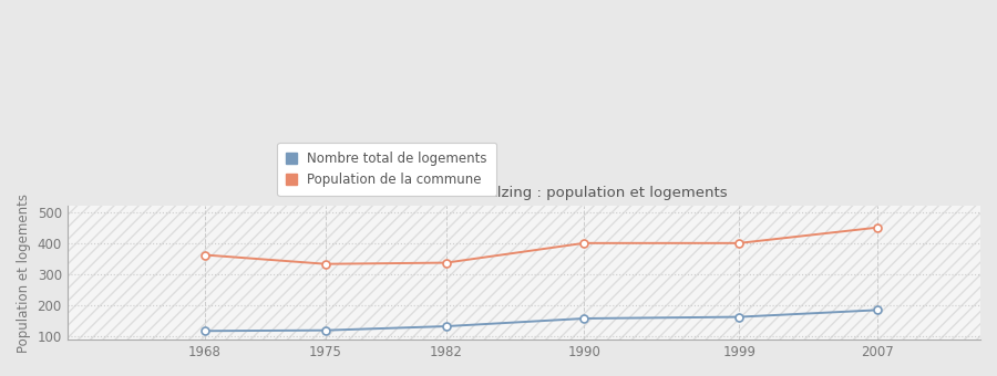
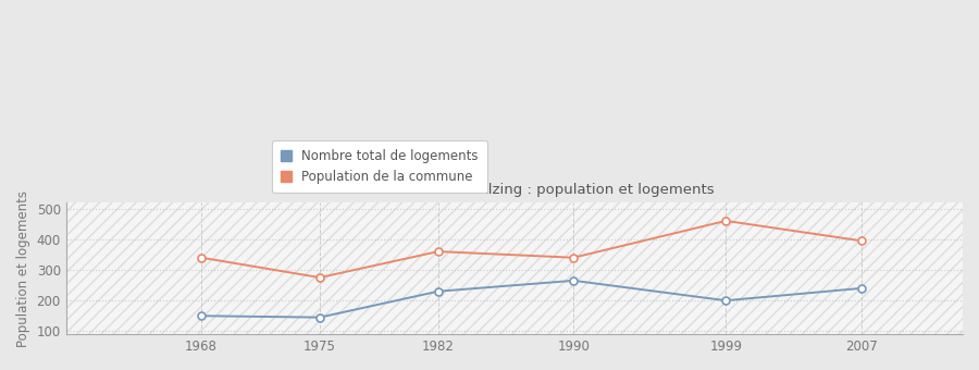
Nombre total de logements/1968: 118 -> 150
Population de la commune/1968: 362 -> 340
Nombre total de logements/1975: 120 -> 145
Population de la commune/1975: 333 -> 275
Nombre total de logements/1982: 133 -> 230
Population de la commune/1982: 337 -> 360
Nombre total de logements/1990: 158 -> 265
Population de la commune/1990: 400 -> 340
Nombre total de logements/1999: 163 -> 200
Population de la commune/1999: 400 -> 460
Nombre total de logements/2007: 185 -> 240
Population de la commune/2007: 450 -> 395
